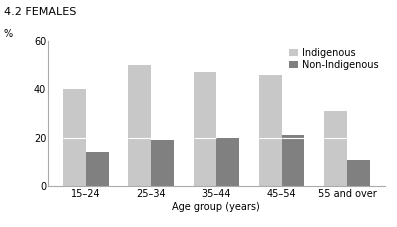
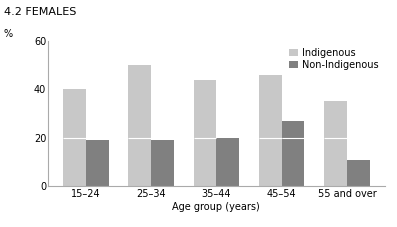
Non-Indigenous/15–24: 14 -> 19
Indigenous/35–44: 47 -> 44
Non-Indigenous/45–54: 21 -> 27
Indigenous/55 and over: 31 -> 35
